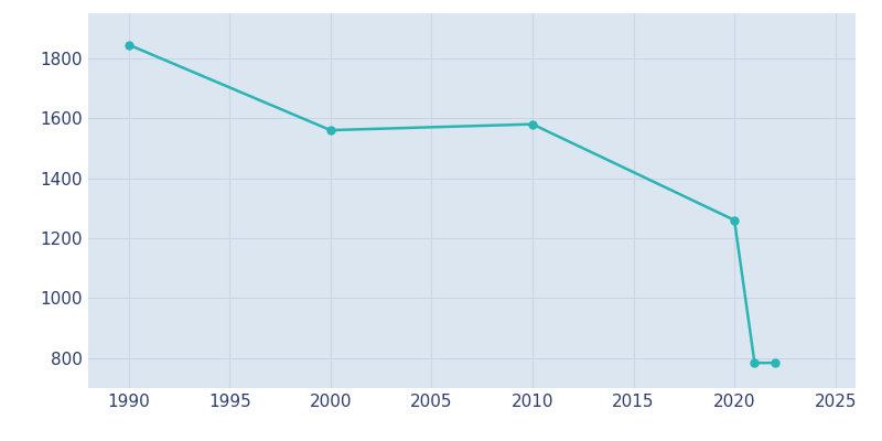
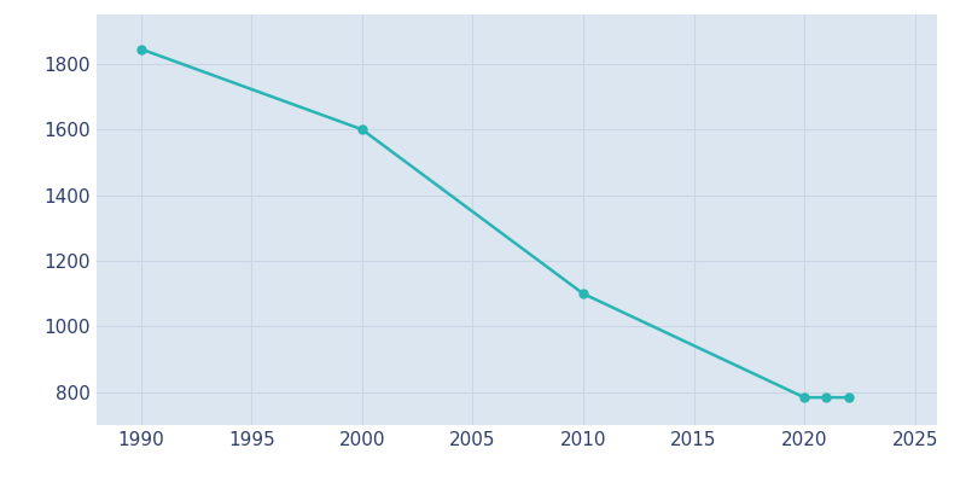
2000: 1560 -> 1600
2010: 1580 -> 1100
2020: 1260 -> 784
